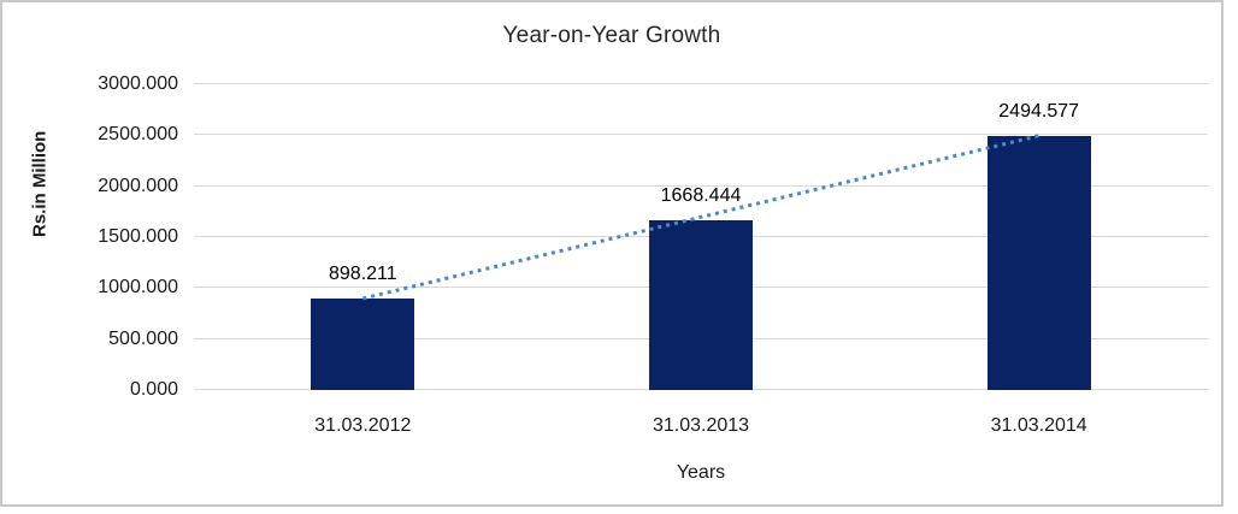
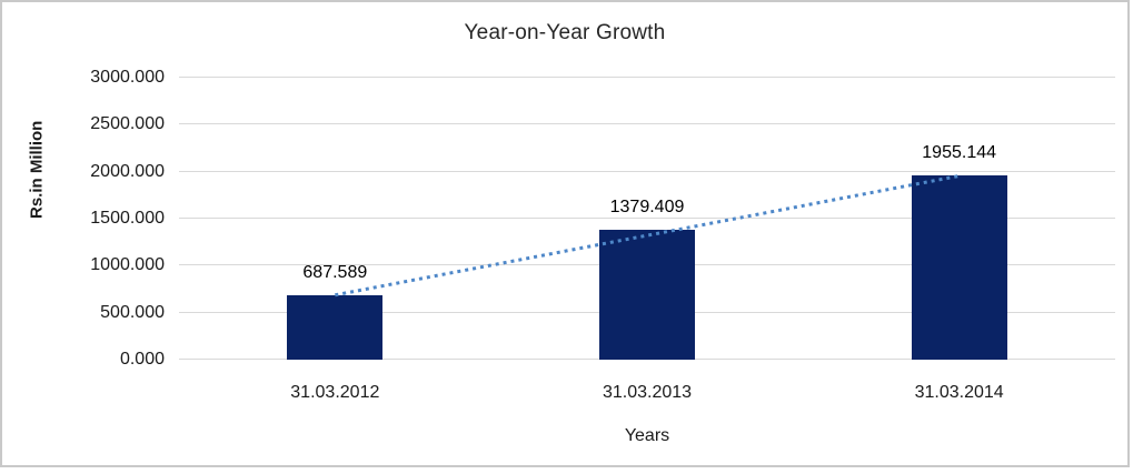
31.03.2012: 898.211 -> 687.589
31.03.2013: 1668.444 -> 1379.409
31.03.2014: 2494.577 -> 1955.144
